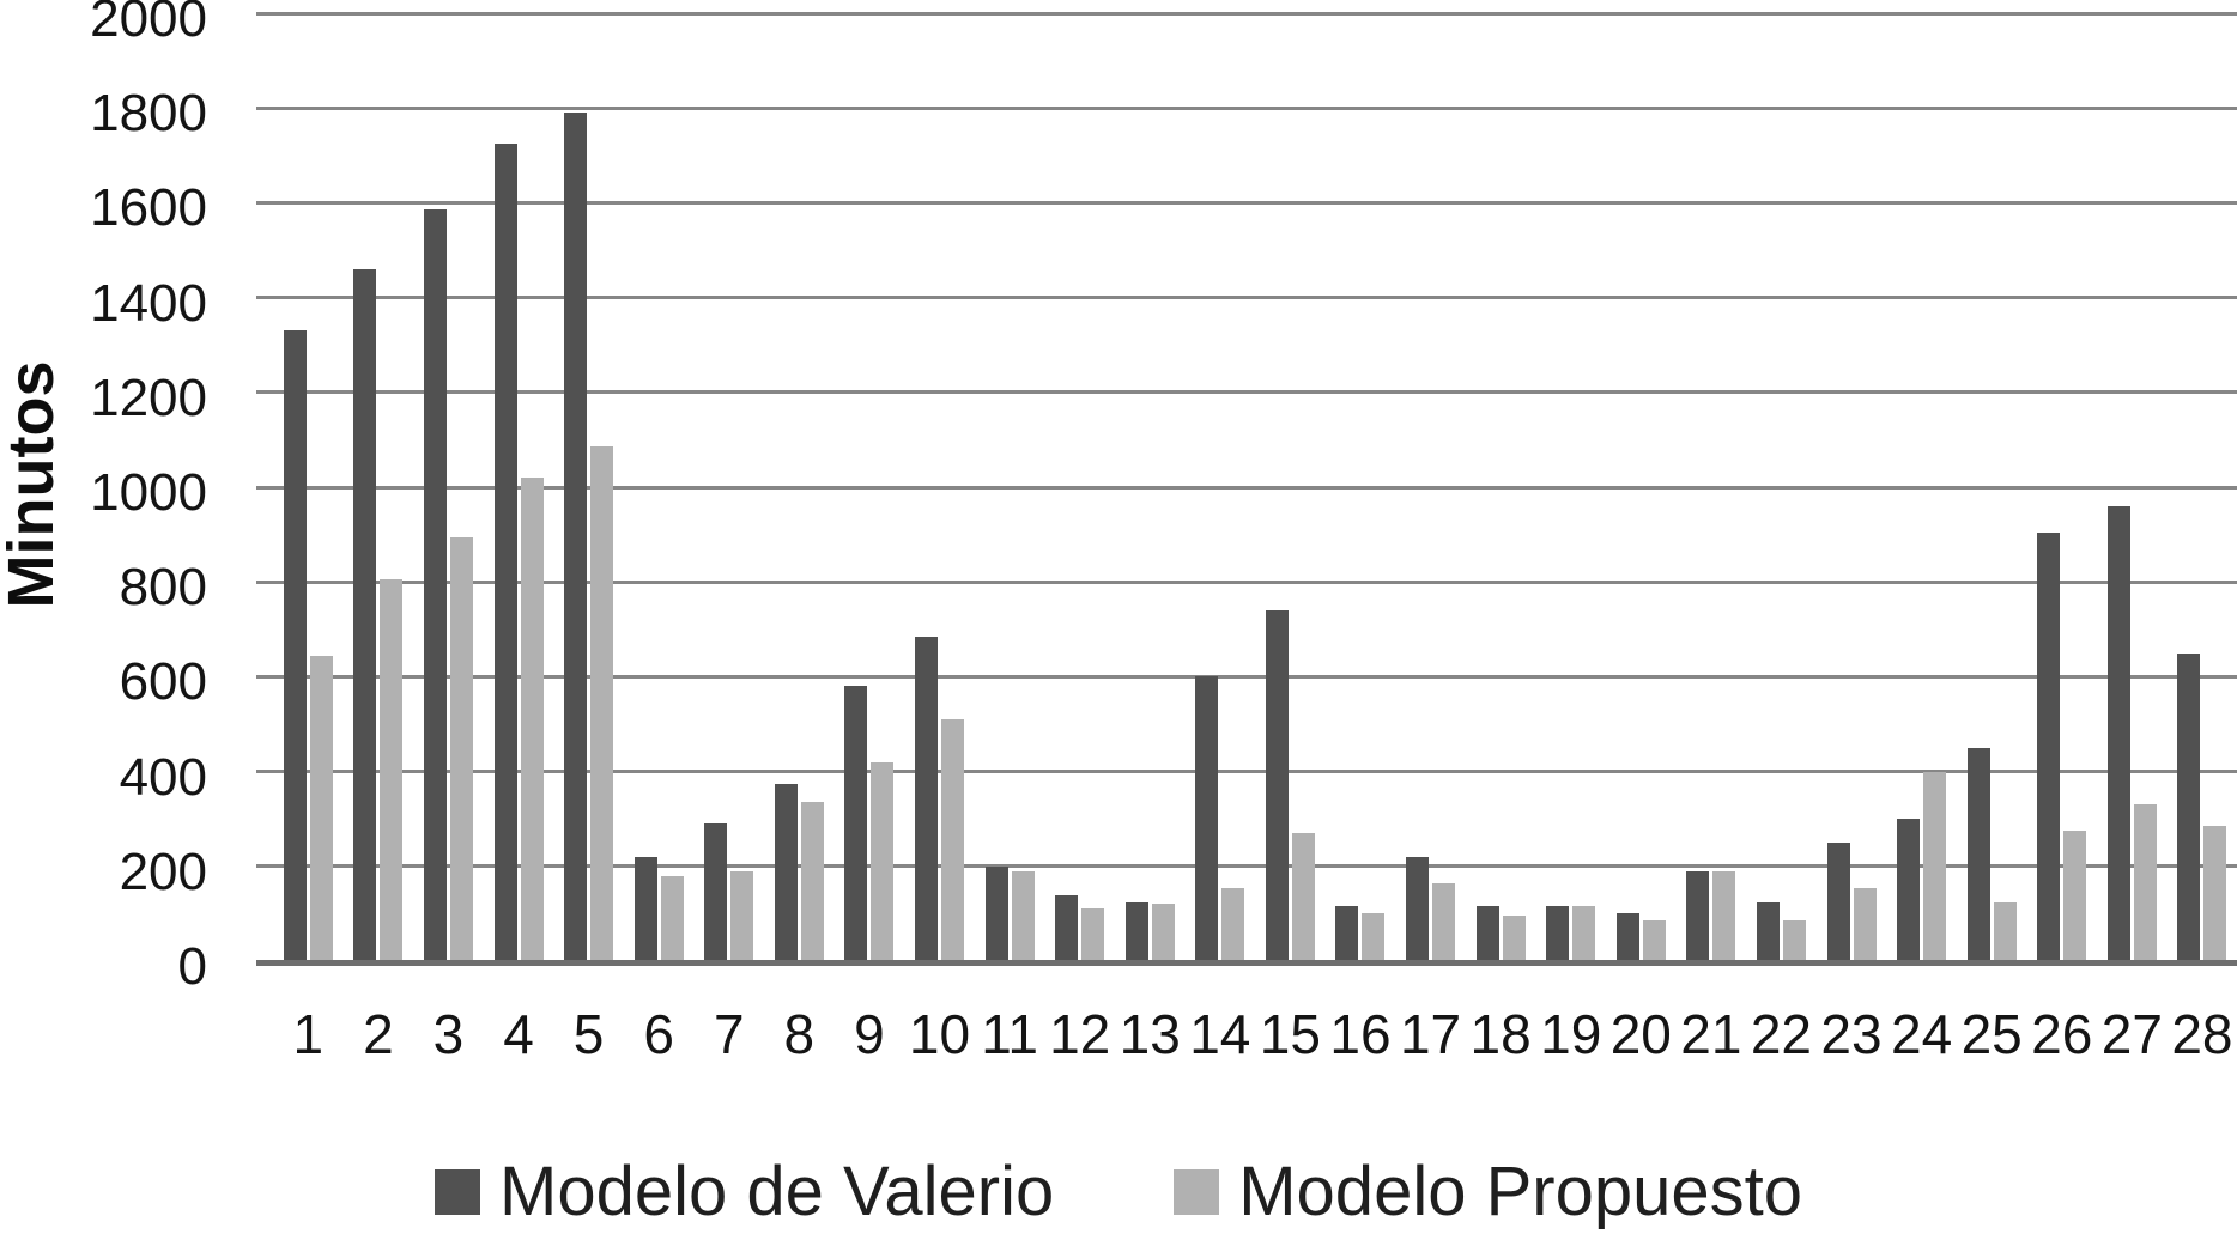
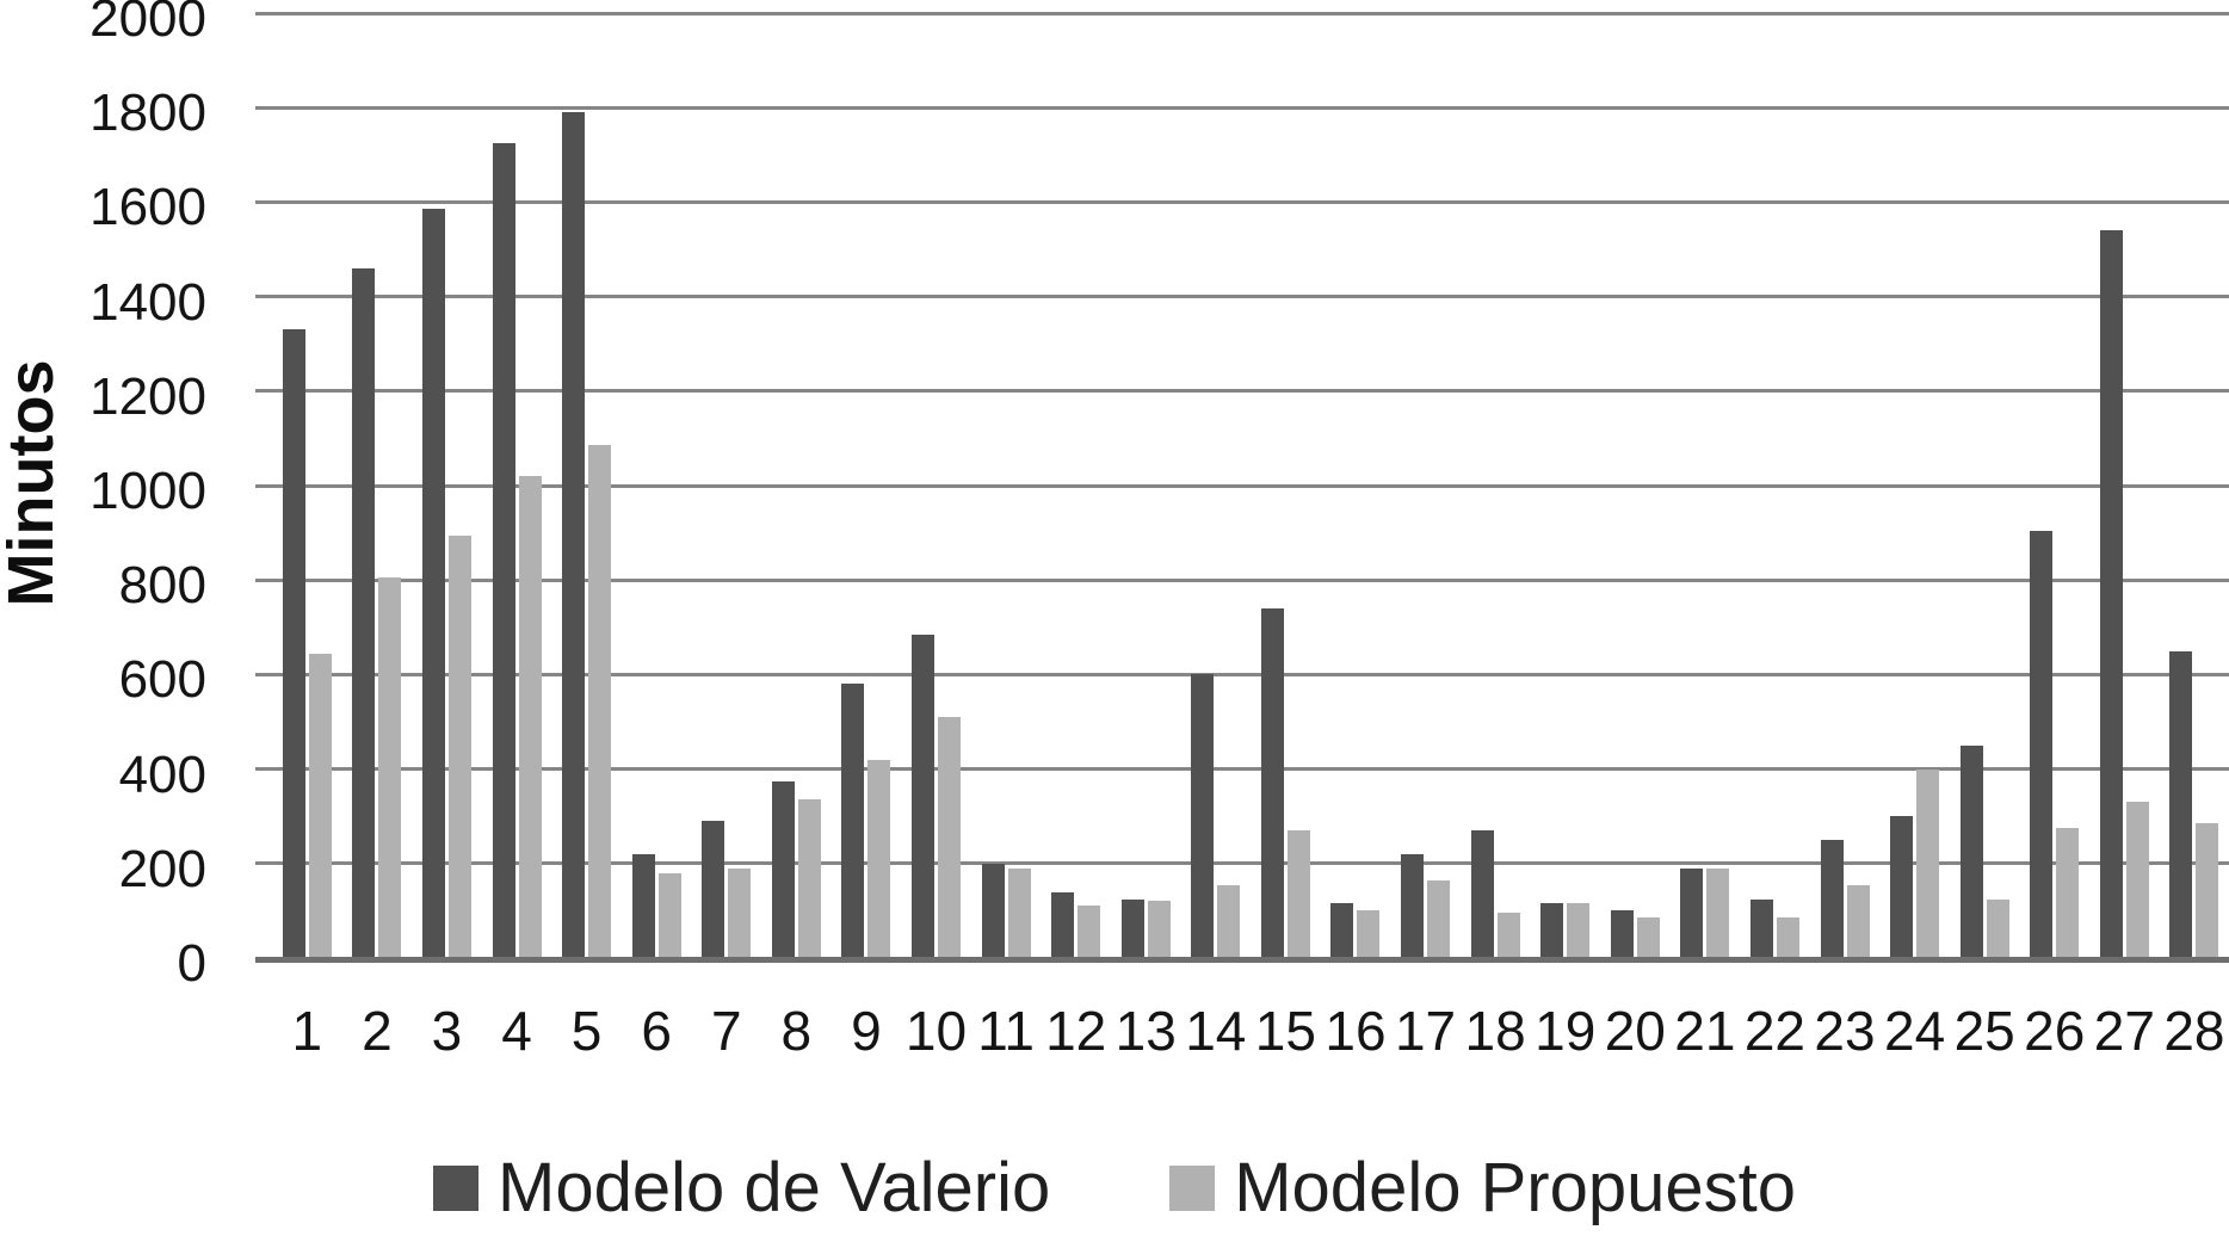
Modelo de Valerio/18: 120 -> 270
Modelo de Valerio/27: 960 -> 1540
